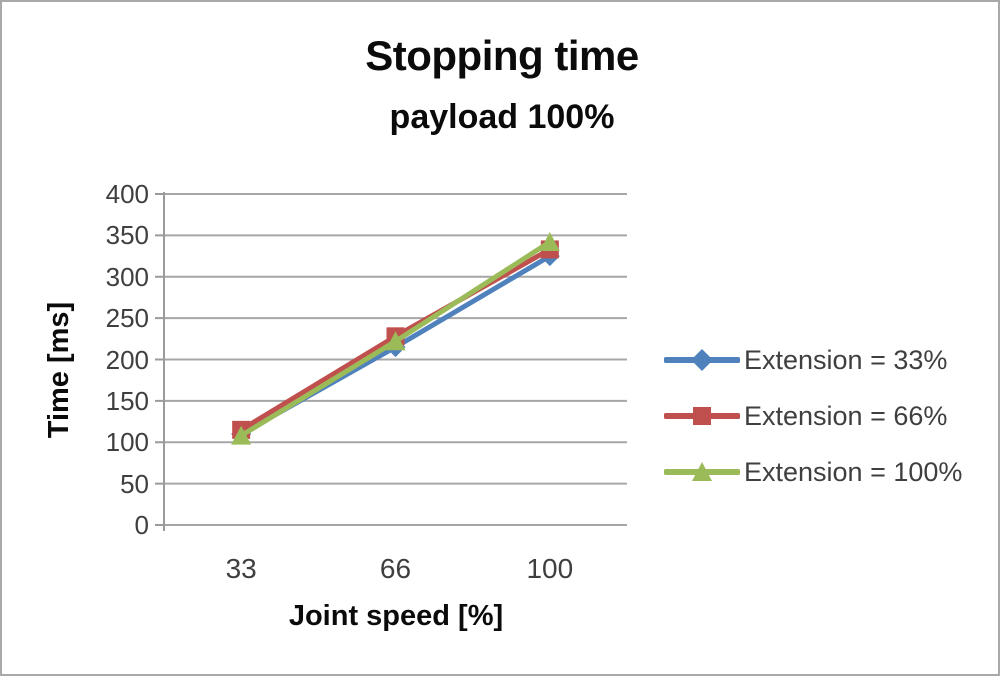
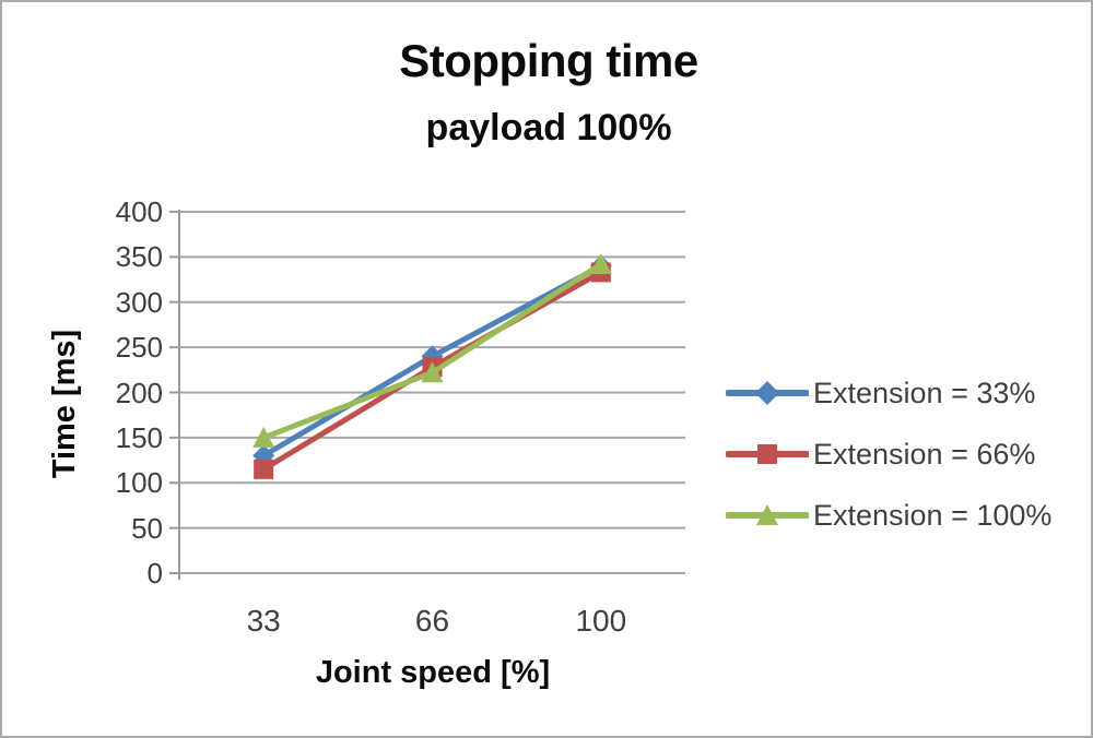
Extension = 33%/33: 110 -> 130
Extension = 100%/33: 110 -> 150
Extension = 33%/66: 220 -> 240
Extension = 33%/100: 320 -> 340
